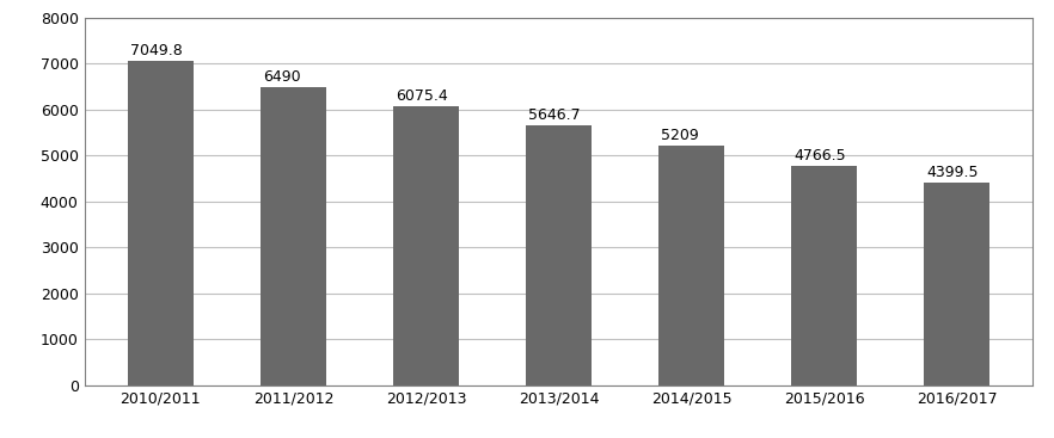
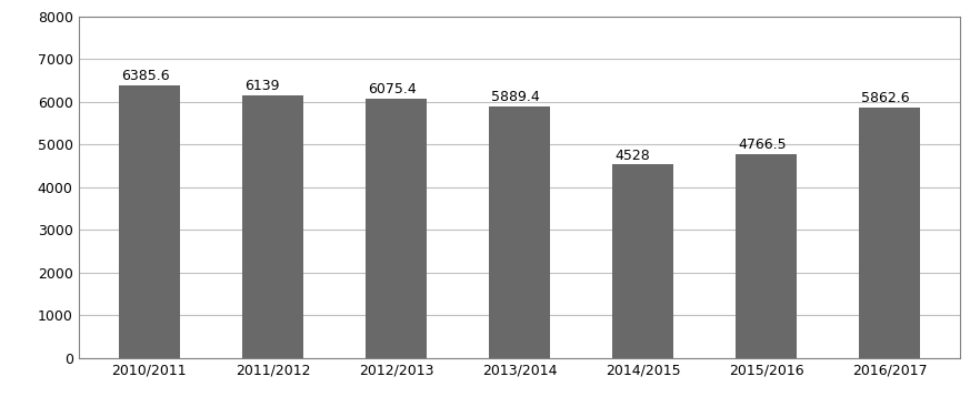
2010/2011: 7049.8 -> 6385.6
2011/2012: 6490 -> 6139
2013/2014: 5646.7 -> 5889.4
2014/2015: 5209 -> 4528
2016/2017: 4399.5 -> 5862.6
